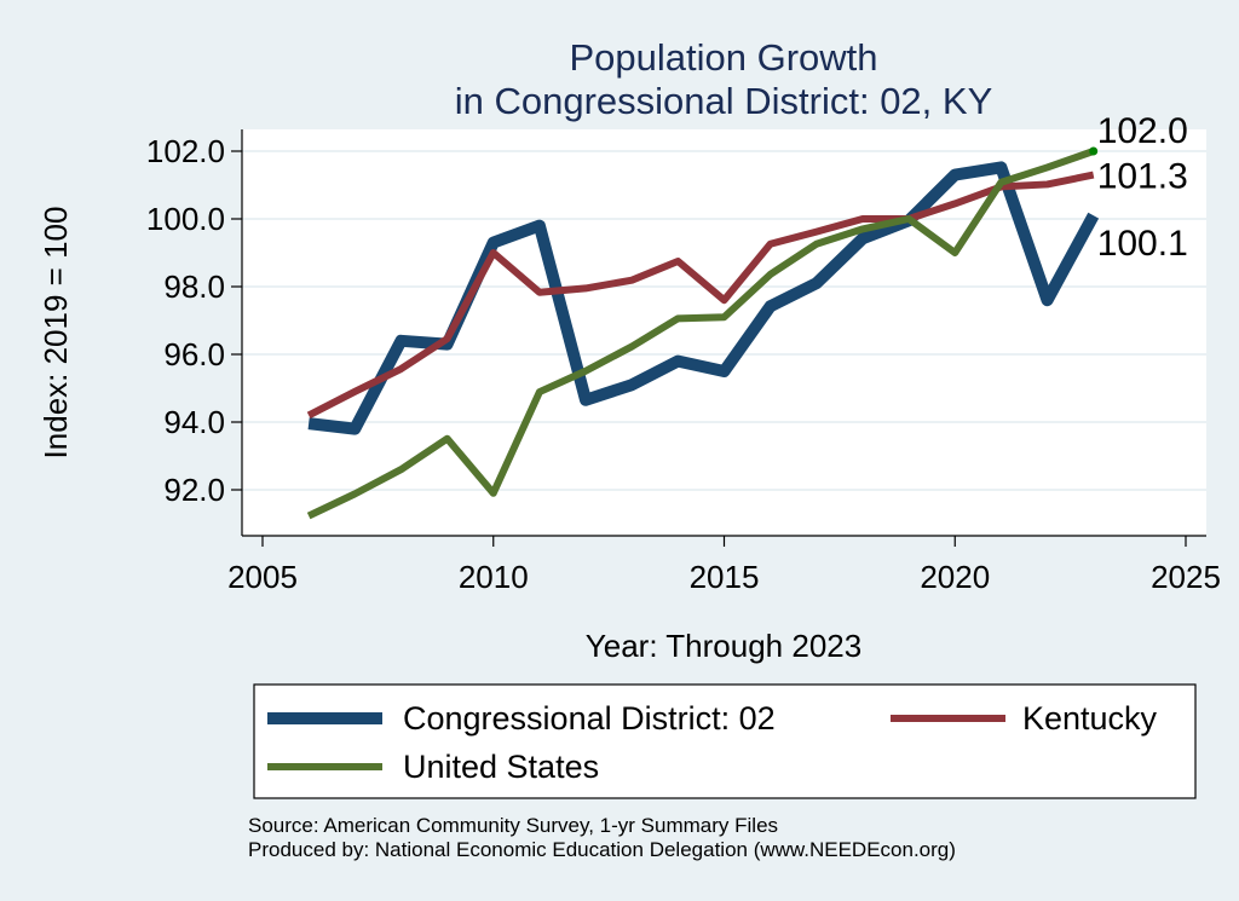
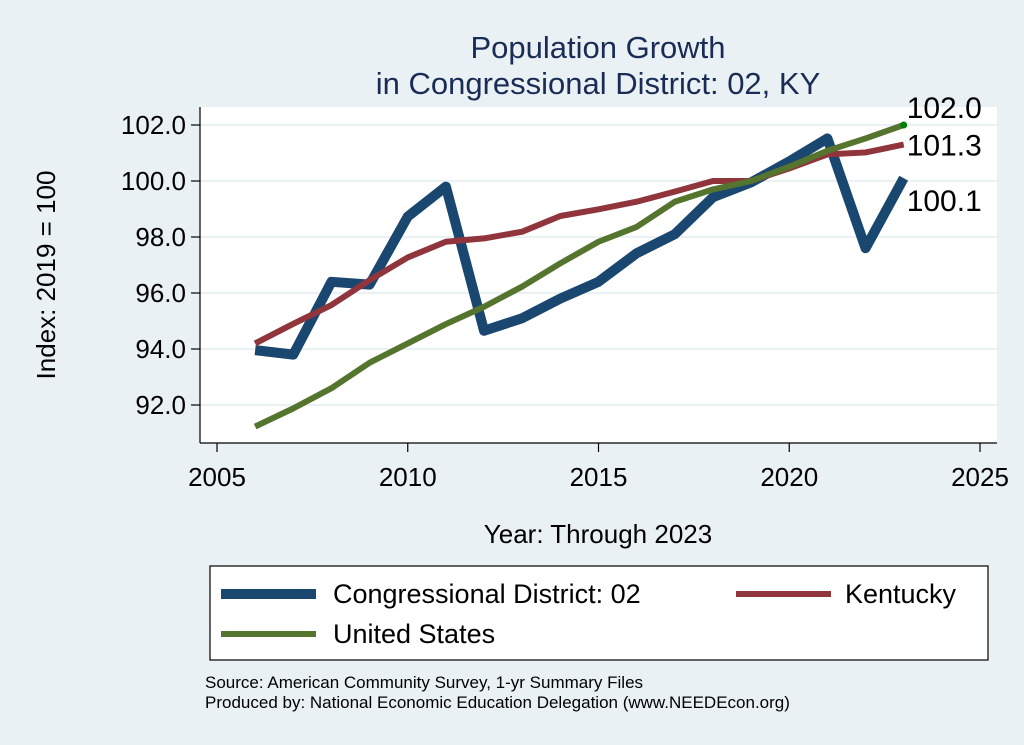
Congressional District: 02/2010: 99.3 -> 98.7
Kentucky/2010: 99.0 -> 97.3
United States/2010: 91.9 -> 94.2
Congressional District: 02/2015: 95.5 -> 96.4
Kentucky/2015: 97.6 -> 99.0
United States/2015: 97.1 -> 97.8
Congressional District: 02/2020: 101.3 -> 100.7
United States/2020: 99.0 -> 100.5
